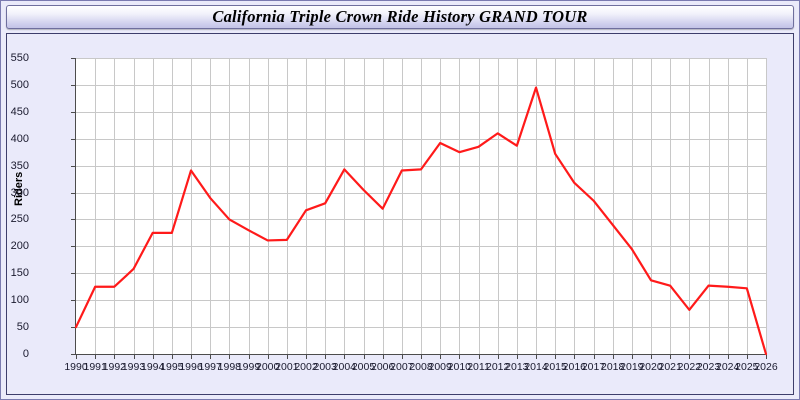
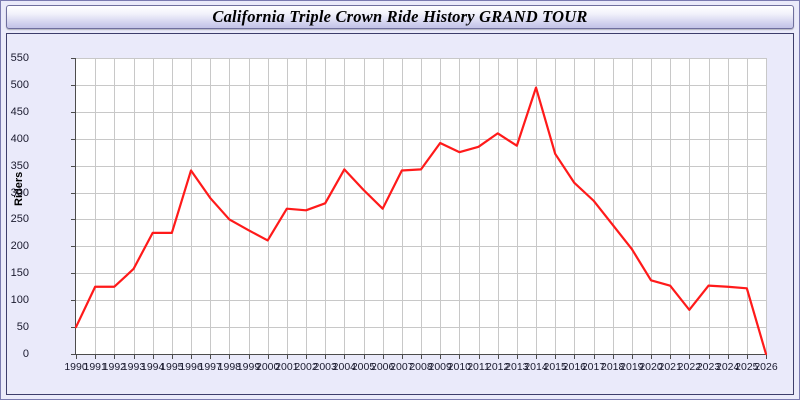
2001: 210 -> 270
